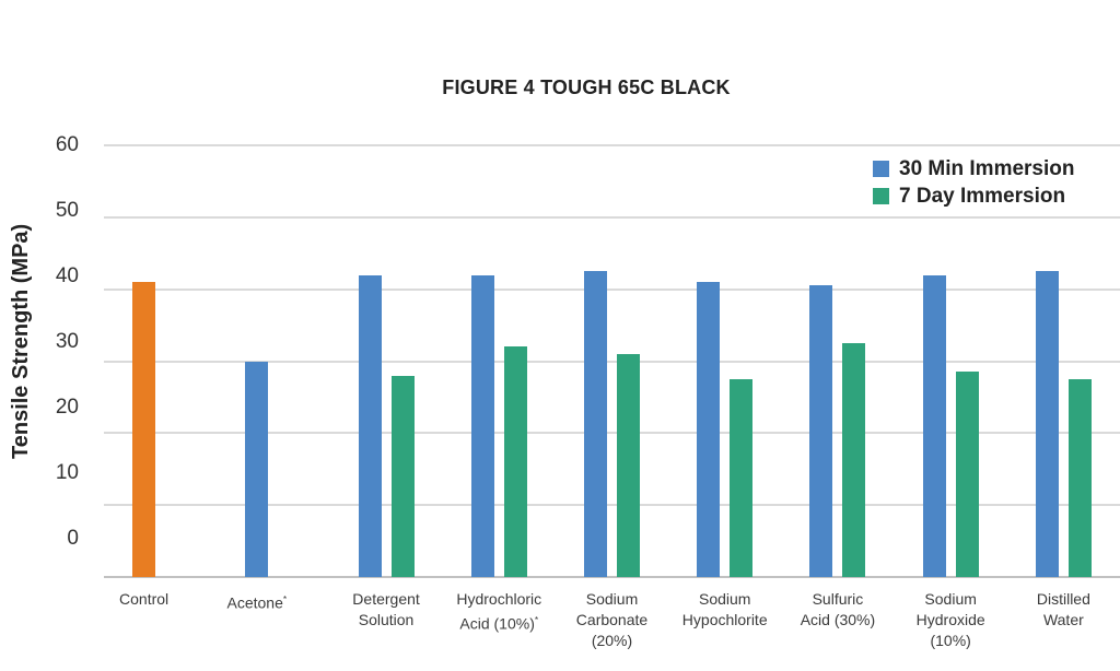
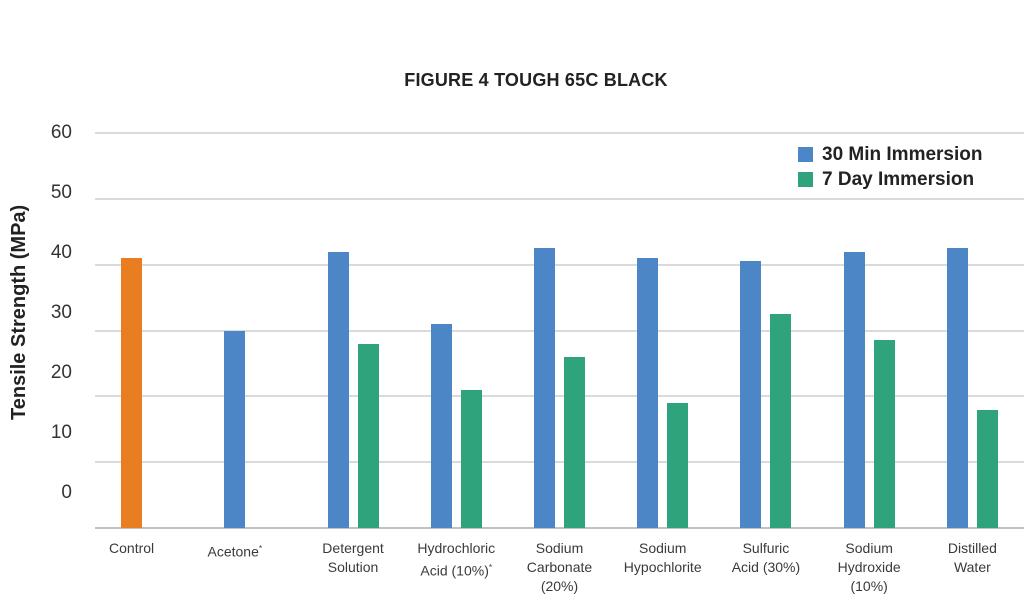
30 Min Immersion/Hydrochloric Acid (10%)*: 42 -> 31
7 Day Immersion/Hydrochloric Acid (10%)*: 32 -> 21
7 Day Immersion/Sodium Carbonate (20%): 31 -> 26
7 Day Immersion/Sodium Hypochlorite: 28 -> 19
7 Day Immersion/Distilled Water: 28 -> 18
